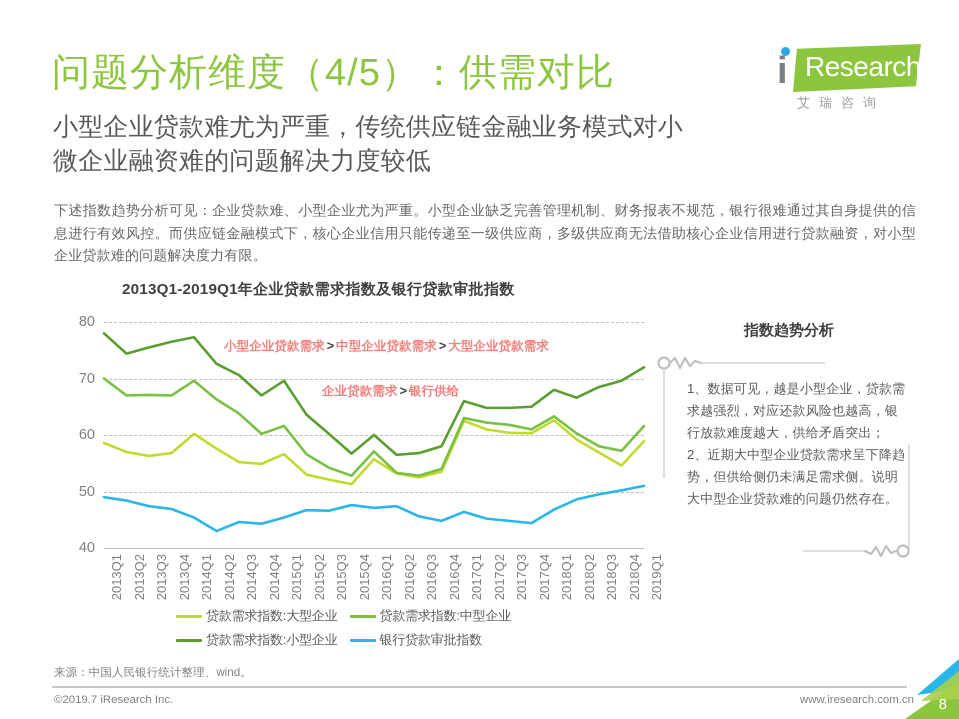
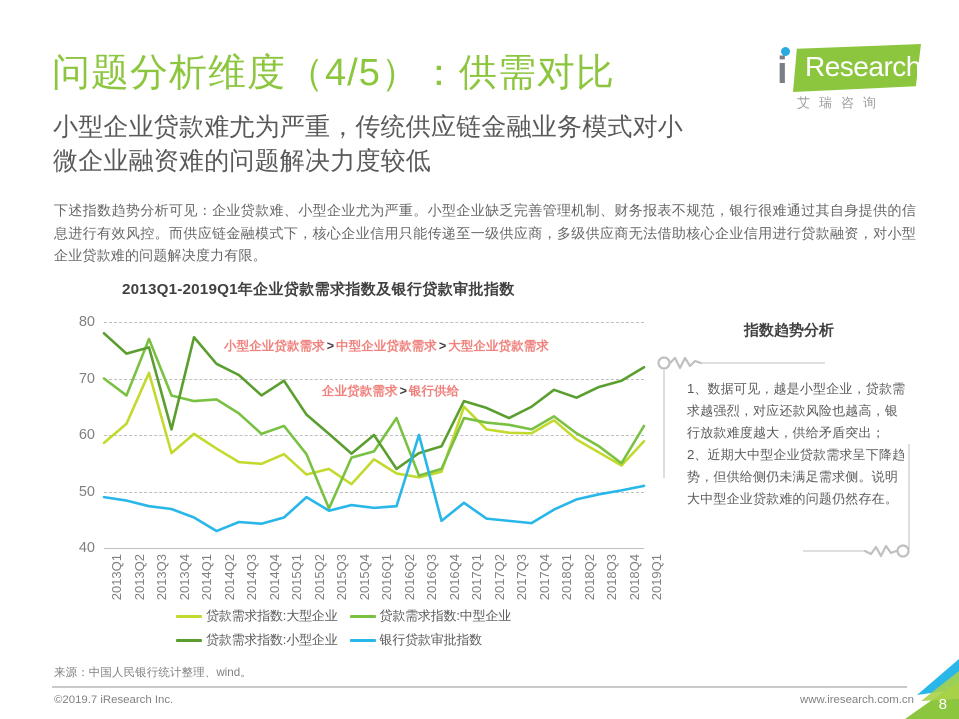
贷款需求指数:大型企业/2013Q2: 57 -> 62
贷款需求指数:大型企业/2013Q3: 56 -> 71
贷款需求指数:中型企业/2013Q3: 67 -> 77
贷款需求指数:小型企业/2013Q4: 76 -> 61
贷款需求指数:中型企业/2014Q1: 70 -> 66
银行贷款审批指数/2015Q2: 47 -> 49
贷款需求指数:大型企业/2015Q3: 52 -> 54
贷款需求指数:中型企业/2015Q3: 54 -> 47
贷款需求指数:中型企业/2015Q4: 53 -> 56
贷款需求指数:中型企业/2016Q2: 53 -> 63
贷款需求指数:小型企业/2016Q2: 56 -> 54
银行贷款审批指数/2016Q3: 46 -> 60
贷款需求指数:大型企业/2017Q1: 62 -> 65
银行贷款审批指数/2017Q1: 46 -> 48
贷款需求指数:小型企业/2017Q3: 65 -> 63
贷款需求指数:中型企业/2018Q4: 57 -> 55
